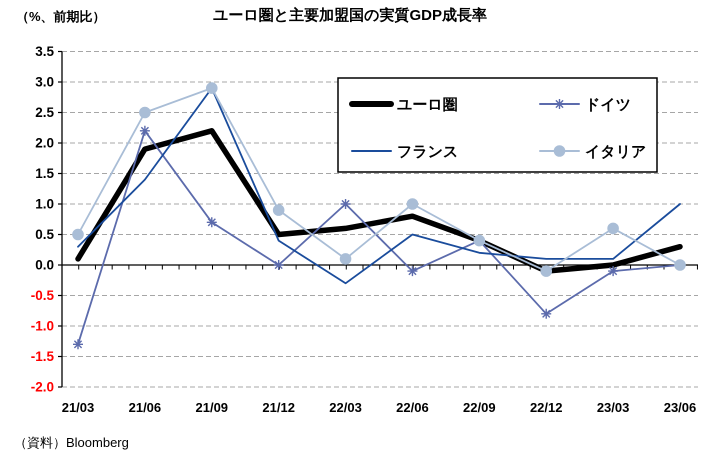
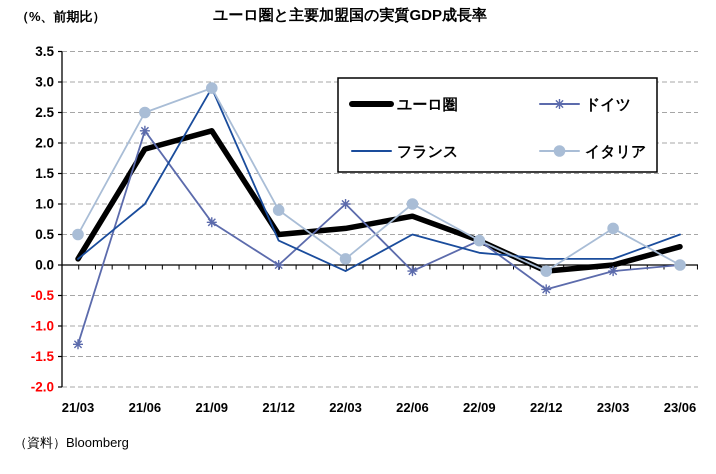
フランス/21/03: 0.3 -> 0.1
フランス/21/06: 1.4 -> 1.0
フランス/22/03: -0.3 -> -0.1
ドイツ/22/12: -0.8 -> -0.4
フランス/23/06: 1.0 -> 0.5
